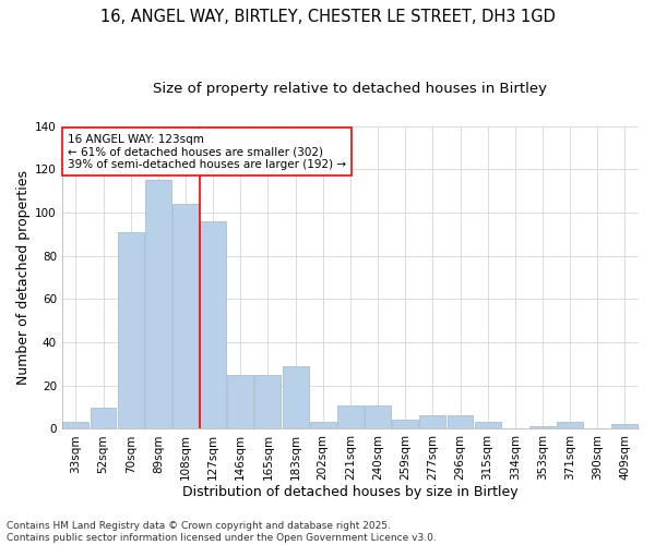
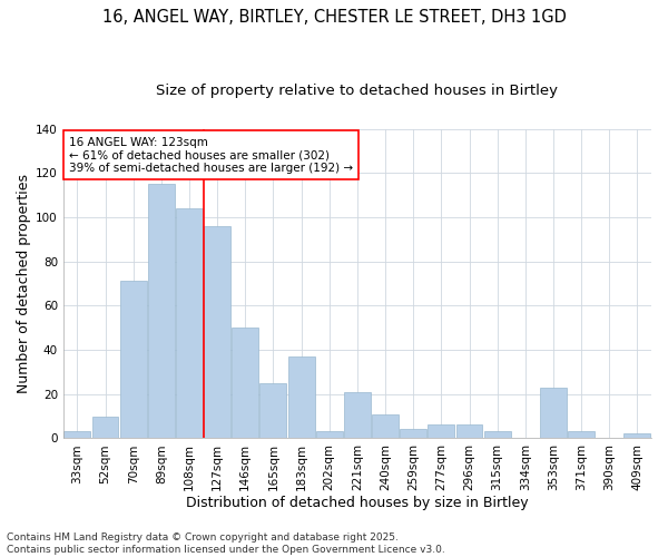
70sqm: 91 -> 71
146sqm: 25 -> 50
183sqm: 29 -> 37
221sqm: 11 -> 21
353sqm: 1 -> 23
